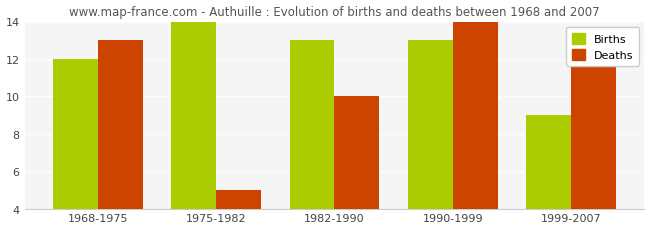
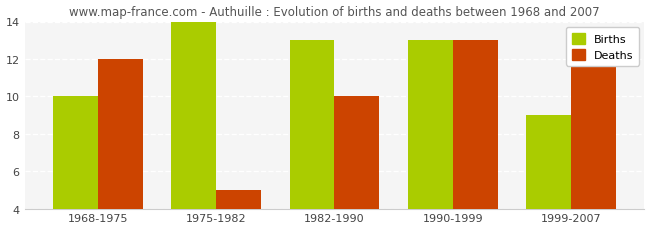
Births/1968-1975: 12 -> 10
Deaths/1968-1975: 13 -> 12
Deaths/1990-1999: 14 -> 13
